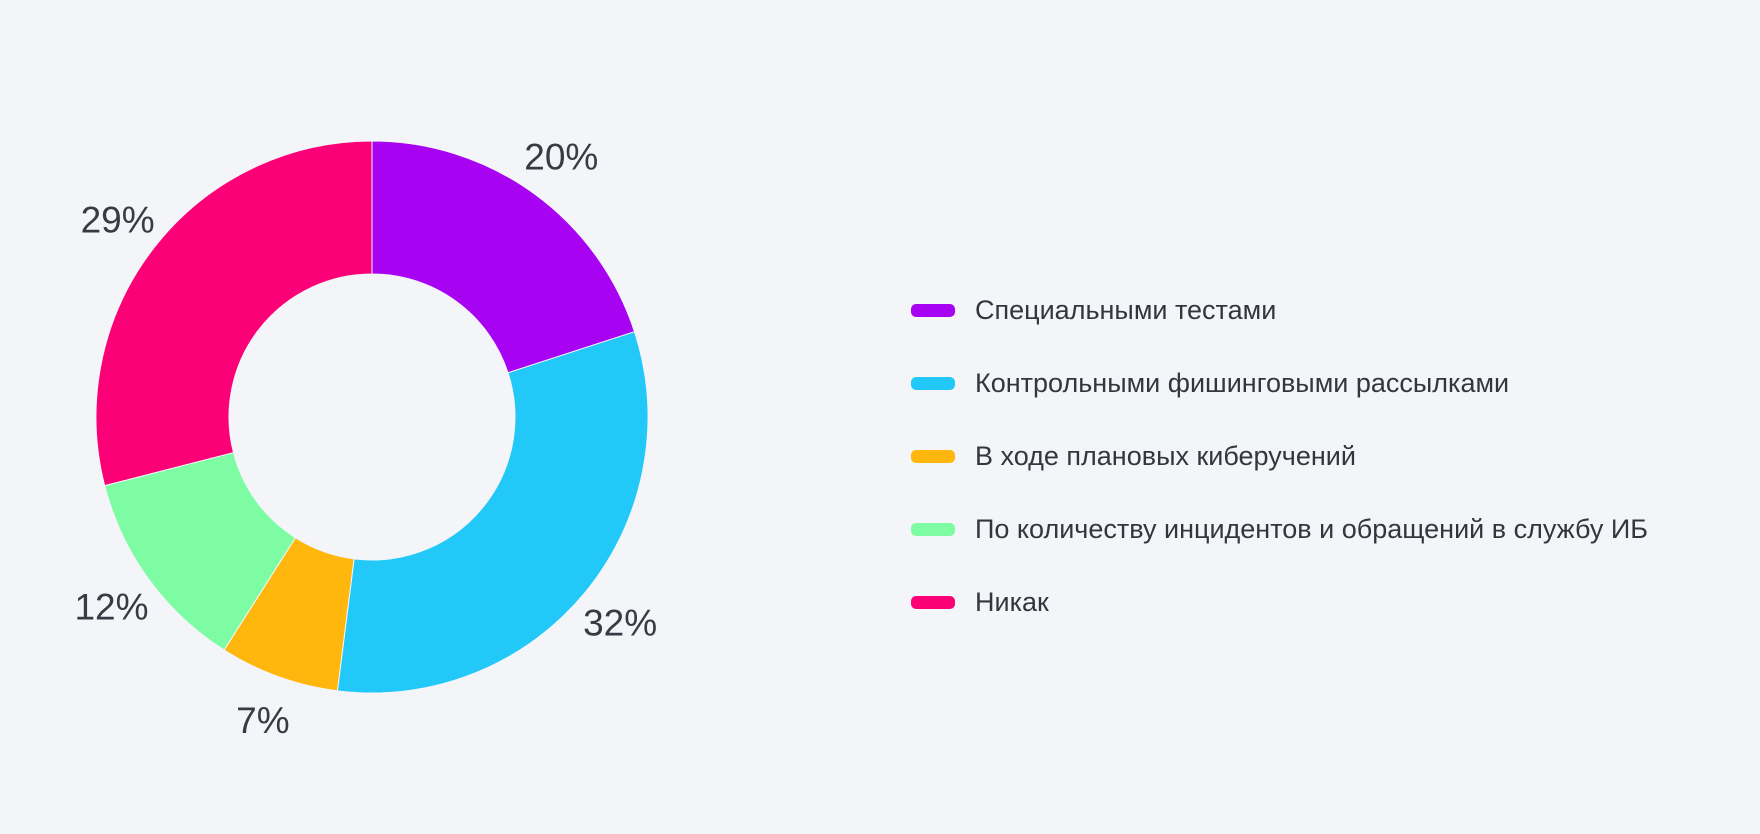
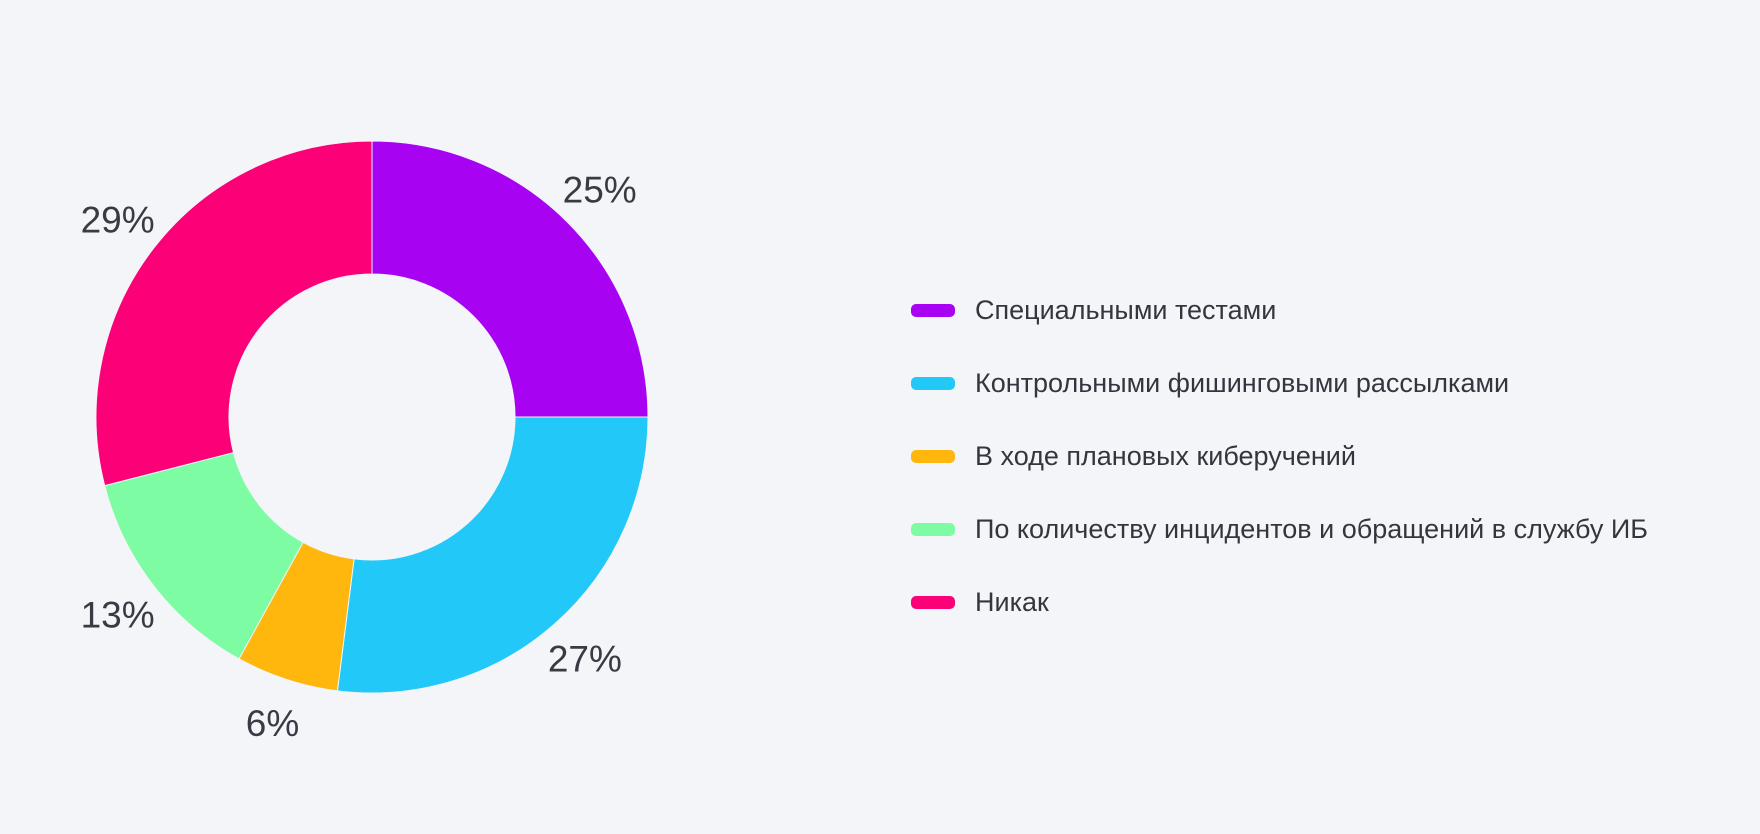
Специальными тестами: 20% -> 25%
Контрольными фишинговыми рассылками: 32% -> 27%
В ходе плановых киберучений: 7% -> 6%
По количеству инцидентов и обращений в службу ИБ: 12% -> 13%
